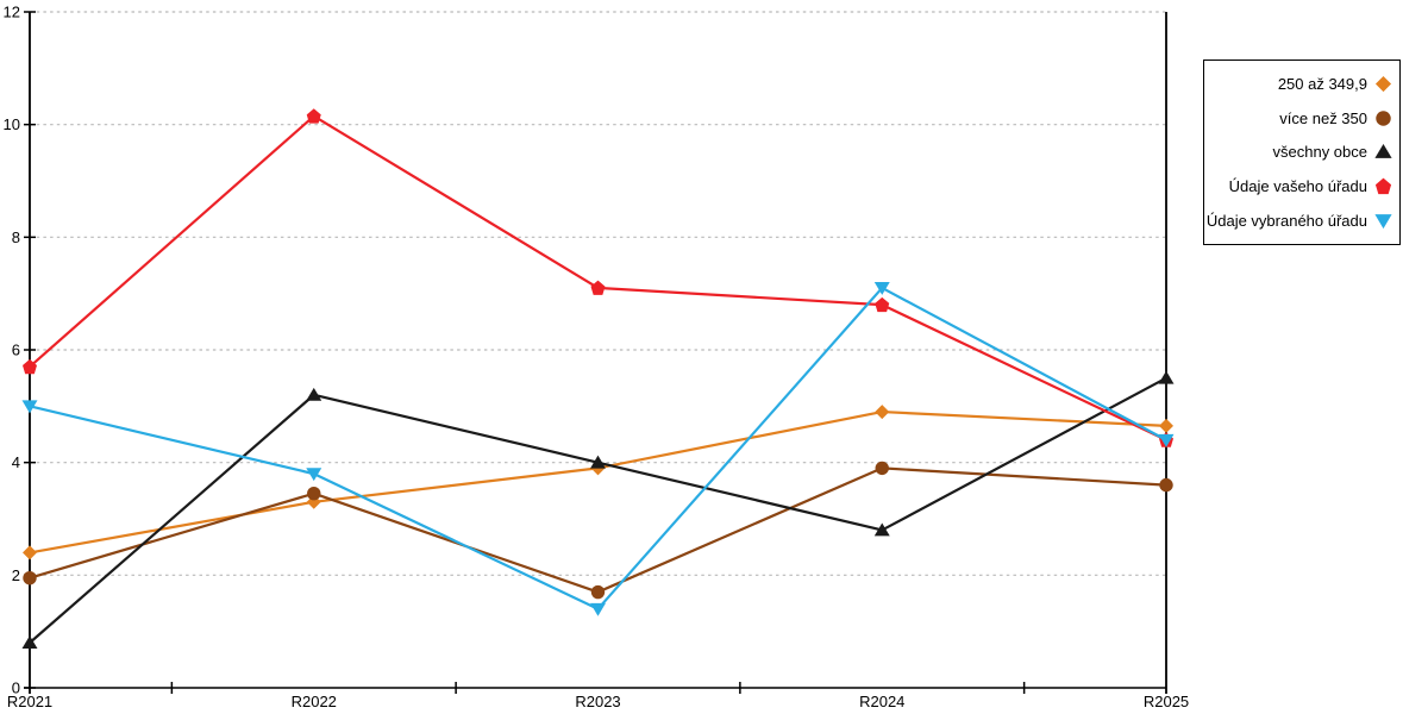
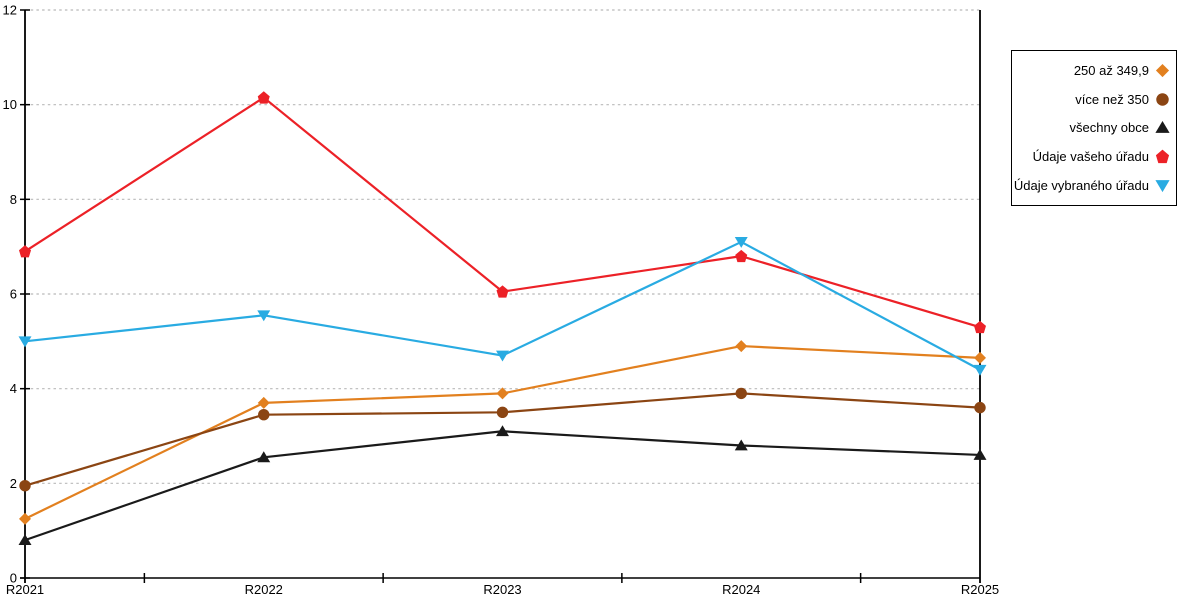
250 až 349,9/R2021: 2.4 -> 1.2
Údaje vašeho úřadu/R2021: 5.7 -> 6.9
250 až 349,9/R2022: 3.3 -> 3.7
všechny obce/R2022: 5.2 -> 2.5
Údaje vybraného úřadu/R2022: 3.8 -> 5.5
více než 350/R2023: 1.7 -> 3.5
všechny obce/R2023: 4.0 -> 3.1
Údaje vašeho úřadu/R2023: 7.1 -> 6.0
Údaje vybraného úřadu/R2023: 1.4 -> 4.7
všechny obce/R2025: 5.5 -> 2.6
Údaje vašeho úřadu/R2025: 4.4 -> 5.3
